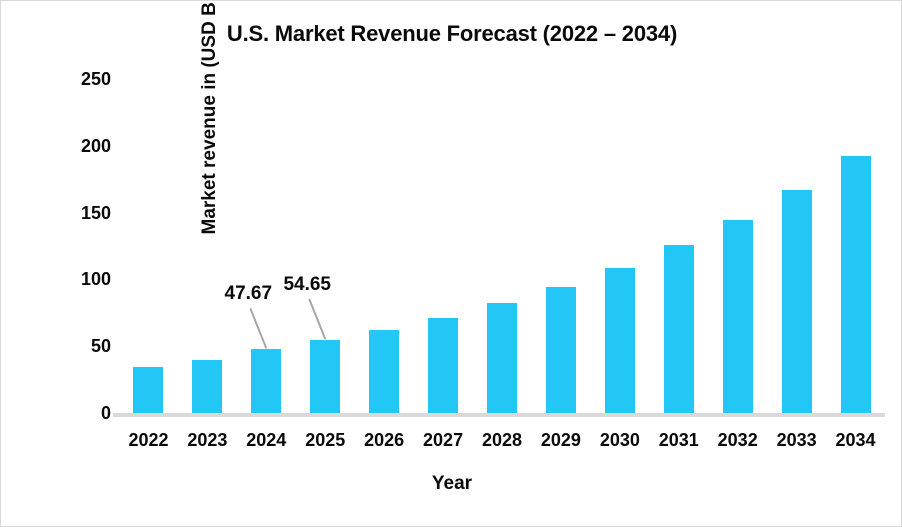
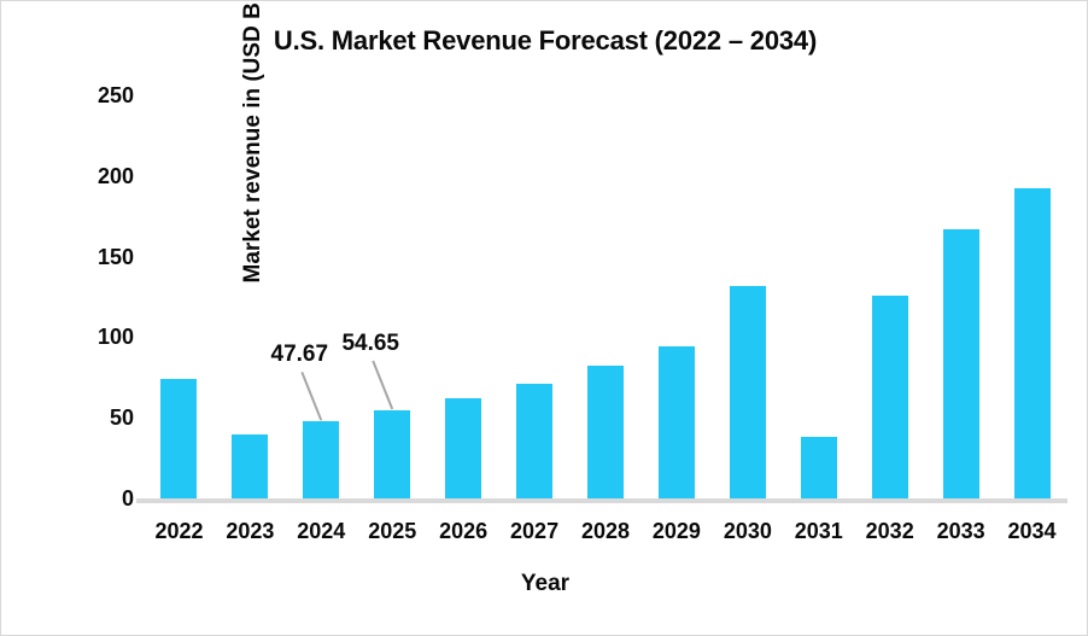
2022: 34 -> 74
2030: 109 -> 132
2031: 125 -> 38
2032: 144 -> 126
